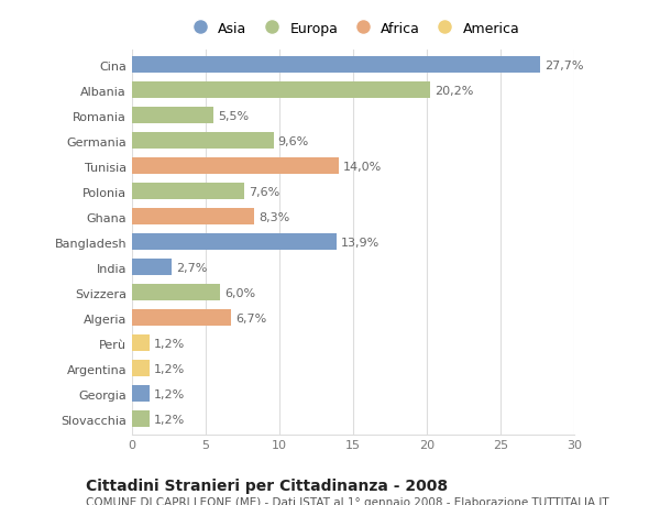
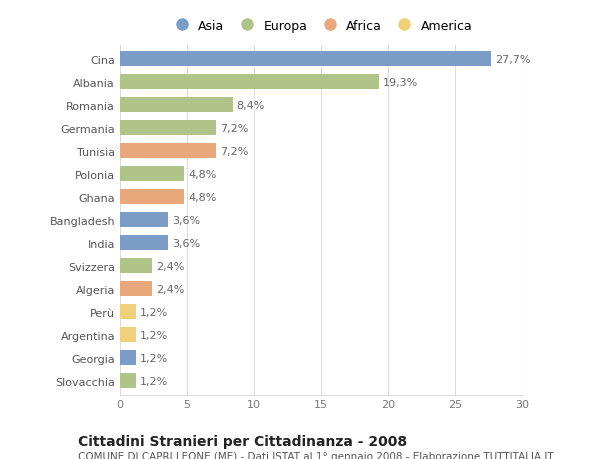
Albania: 20,2% -> 19,3%
Romania: 5,5% -> 8,4%
Germania: 9,6% -> 7,2%
Tunisia: 14,0% -> 7,2%
Polonia: 7,6% -> 4,8%
Ghana: 8,3% -> 4,8%
Bangladesh: 13,9% -> 3,6%
India: 2,7% -> 3,6%
Svizzera: 6,0% -> 2,4%
Algeria: 6,7% -> 2,4%
